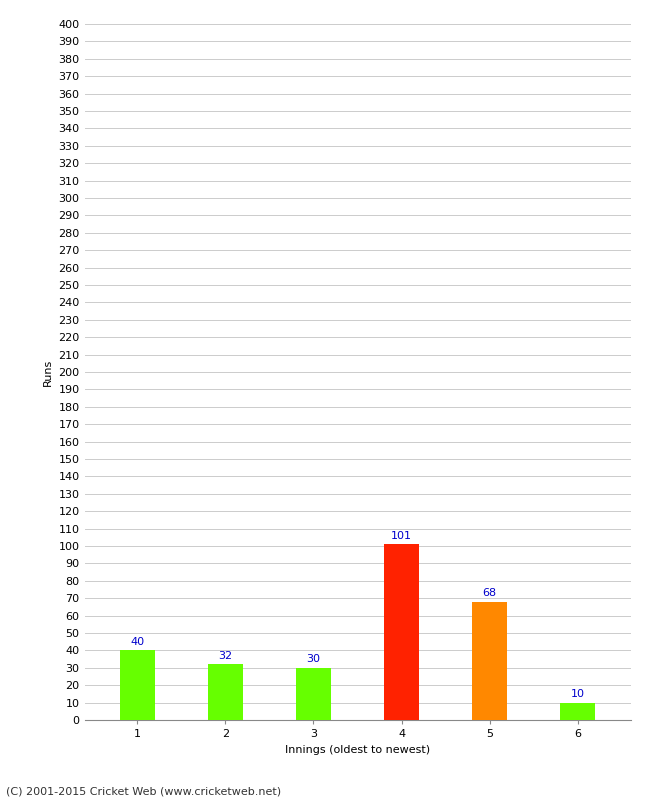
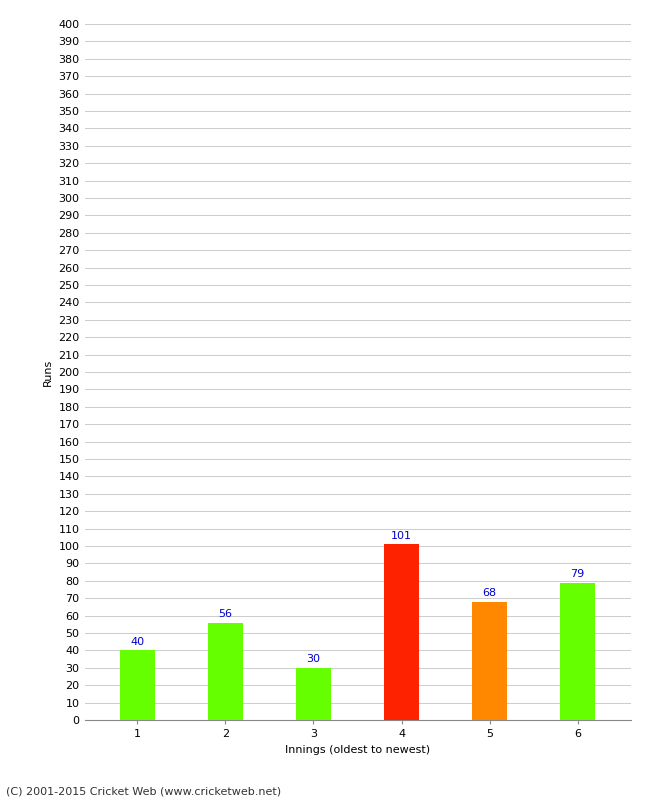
2: 32 -> 56
6: 10 -> 79
